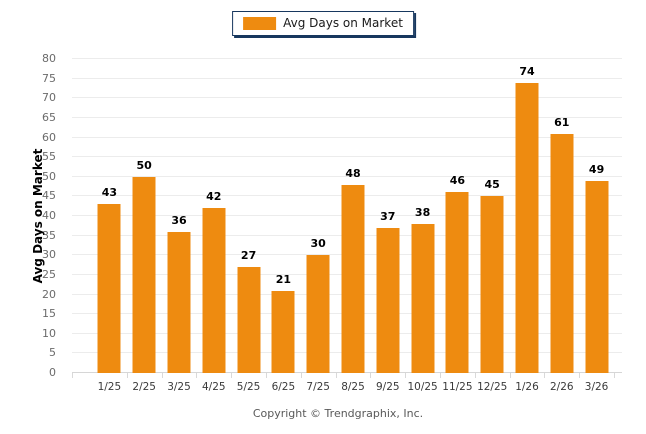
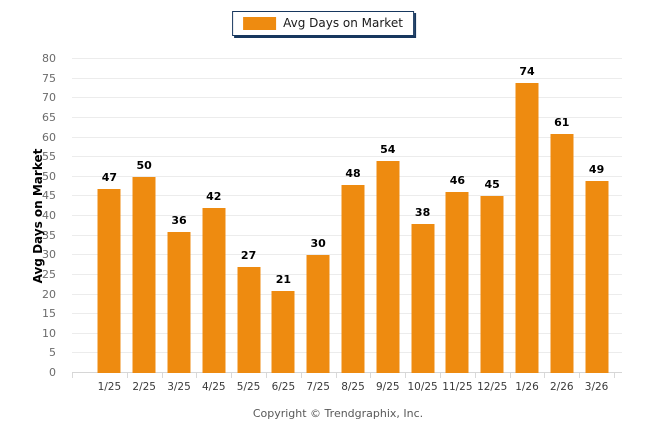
1/25: 43 -> 47
9/25: 37 -> 54
